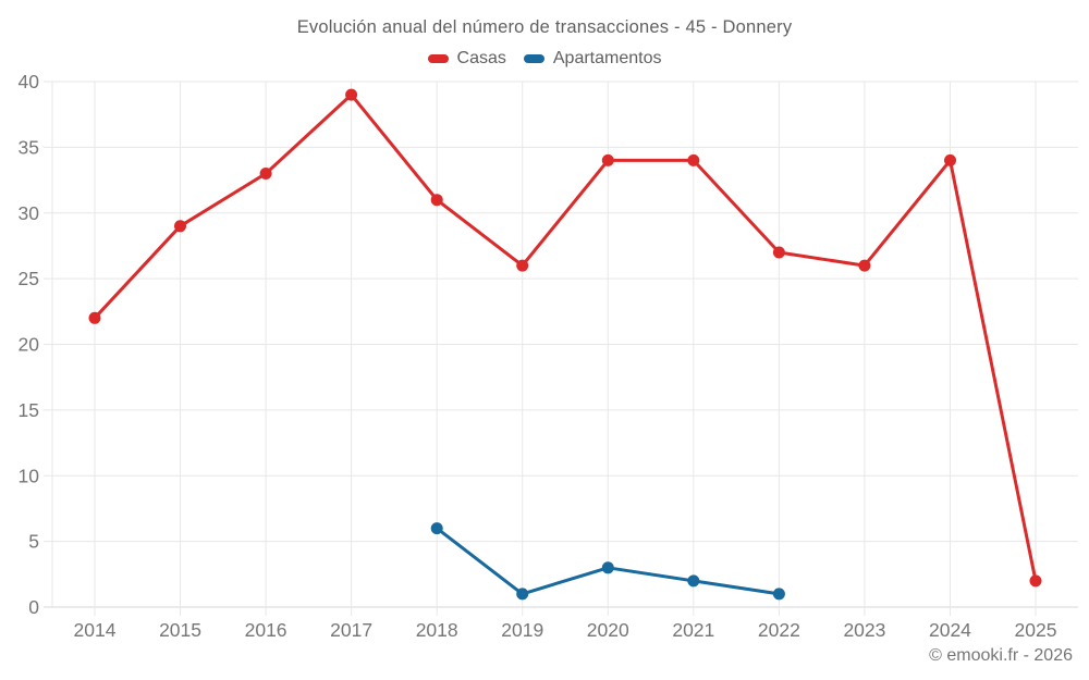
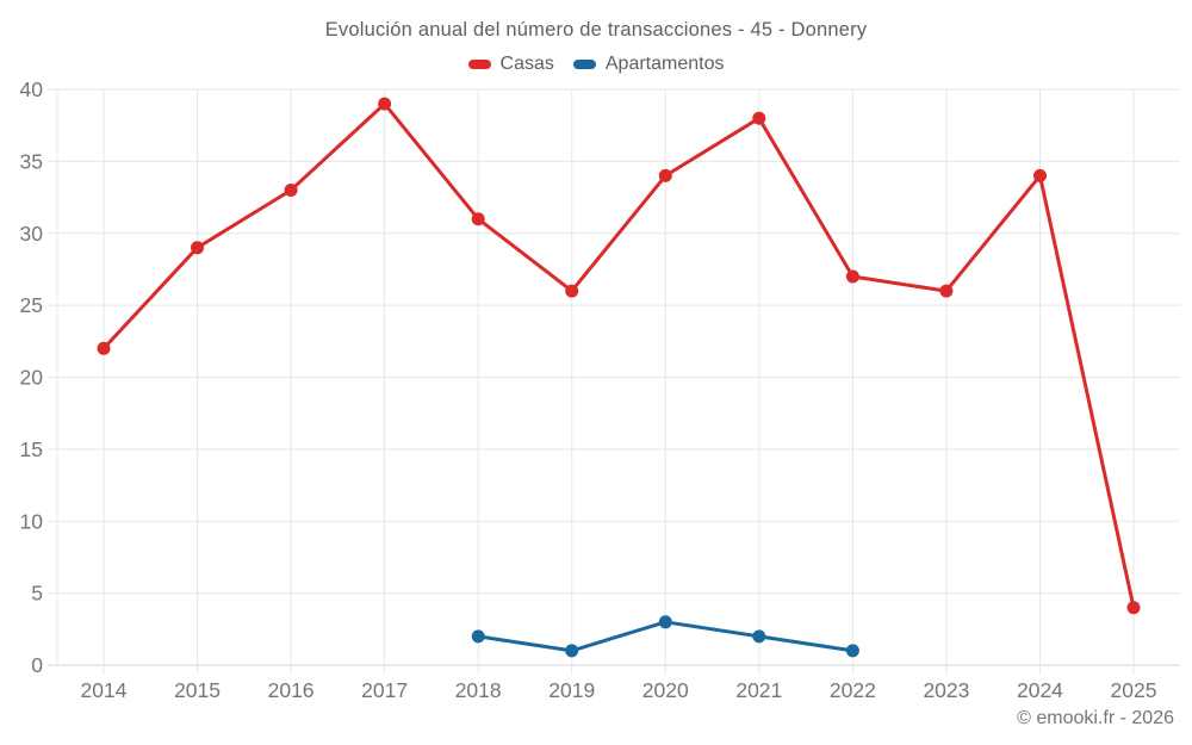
Apartamentos/2018: 6 -> 2
Casas/2021: 34 -> 38
Casas/2025: 2 -> 4
